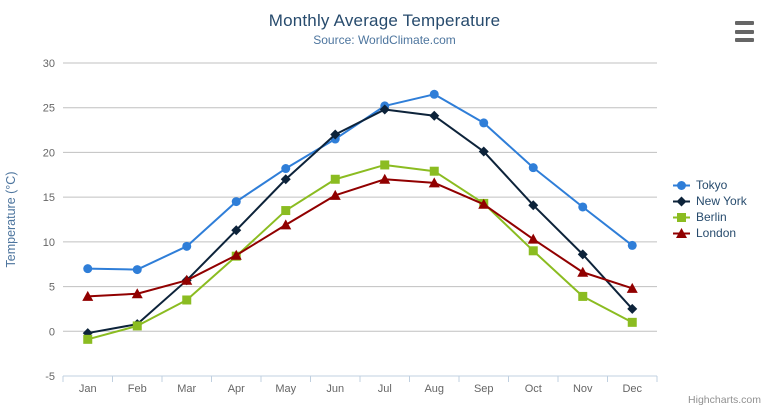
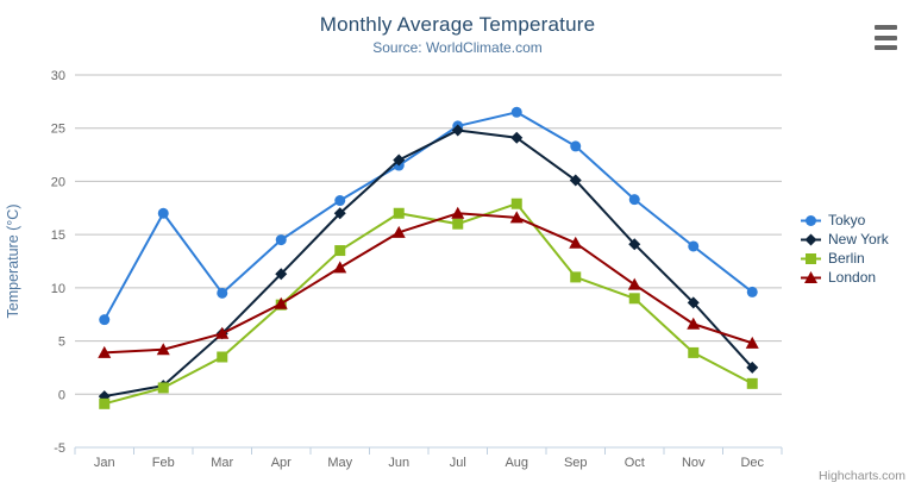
Tokyo/Feb: 7 -> 17
Berlin/Jul: 19 -> 16
Berlin/Sep: 14 -> 11
